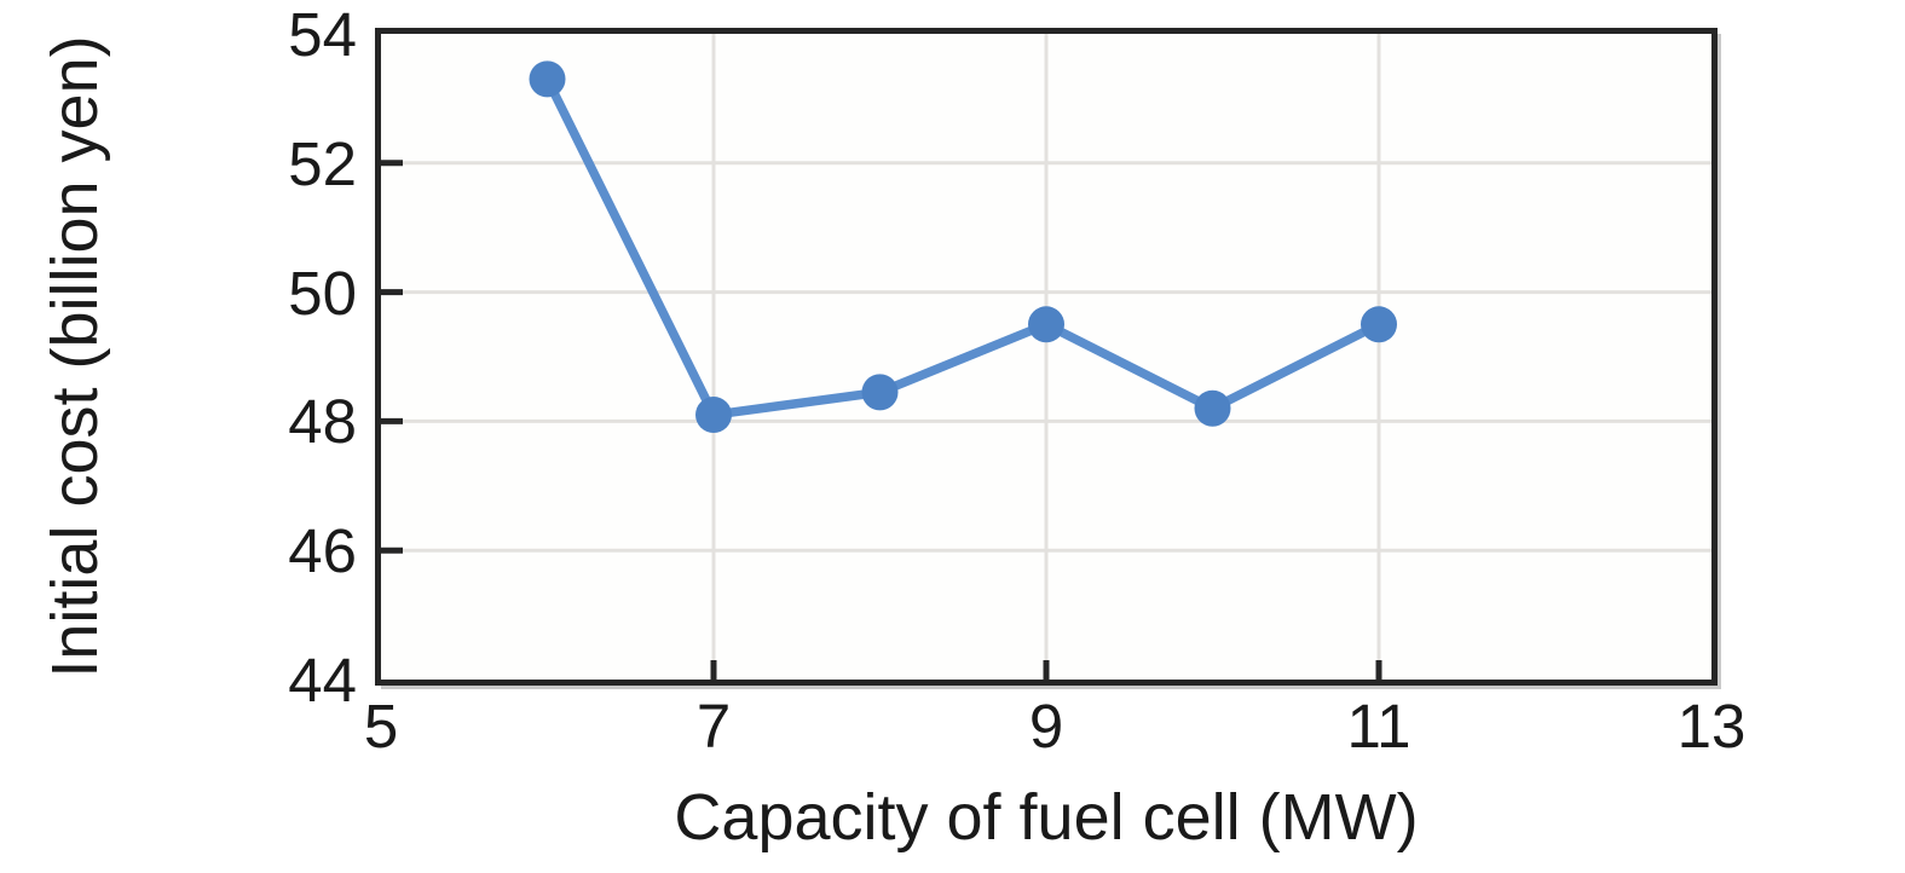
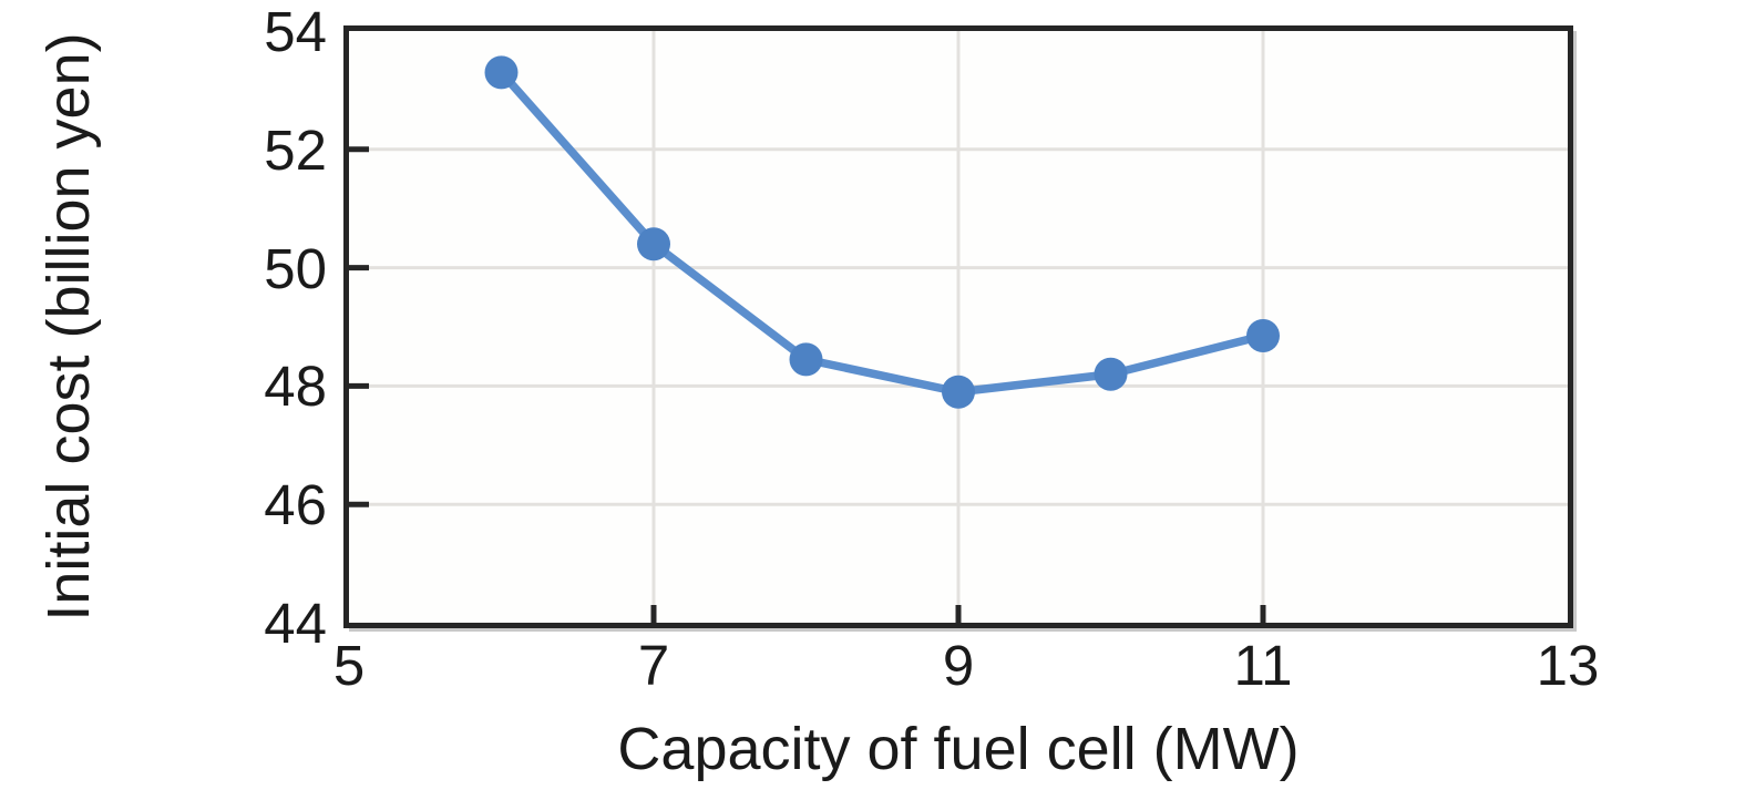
7: 48.1 -> 50.4
9: 49.5 -> 47.9
11: 49.5 -> 48.9
